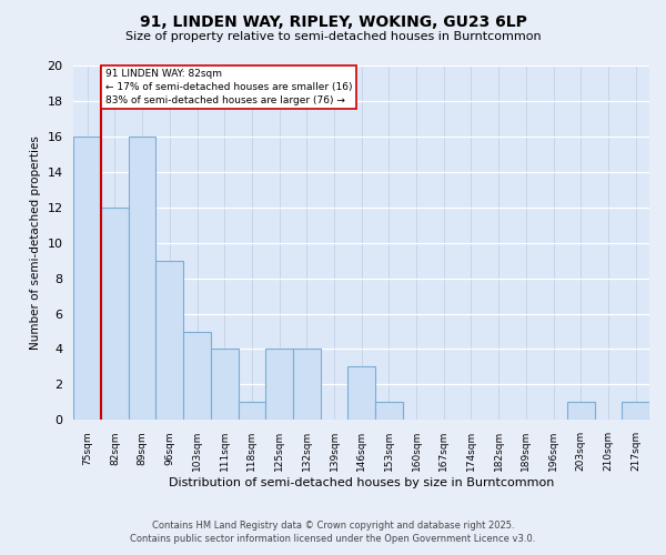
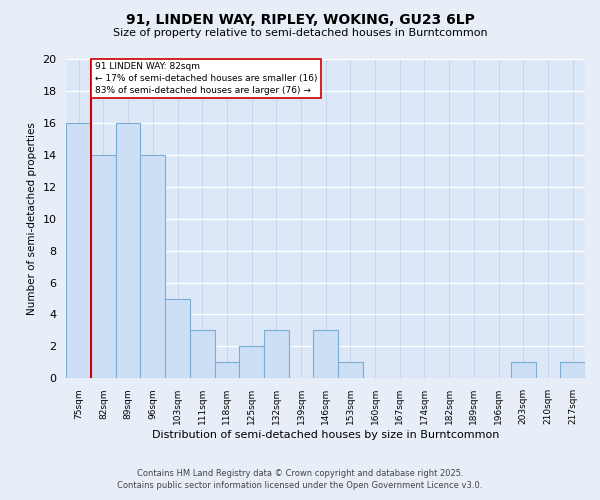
82sqm: 12 -> 14
96sqm: 9 -> 14
111sqm: 4 -> 3
125sqm: 4 -> 2
132sqm: 4 -> 3
